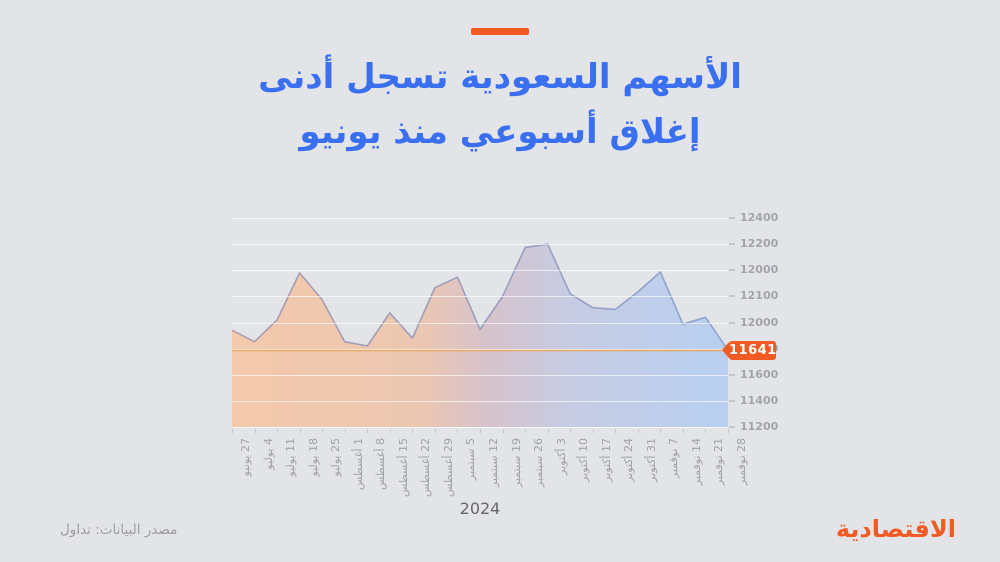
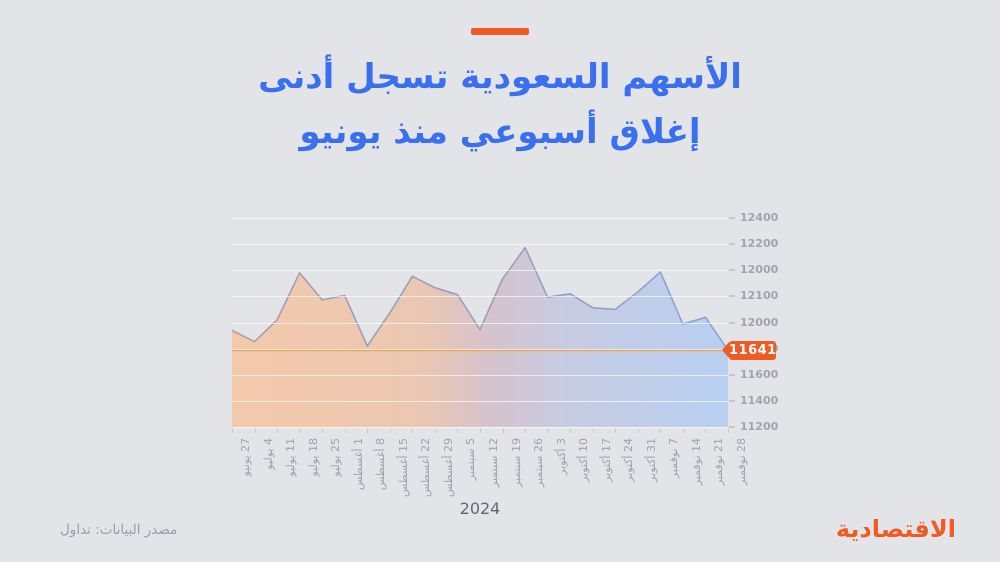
1 أغسطس: 11690 -> 11960
22 أغسطس: 11710 -> 12060
5 سبتمبر: 12060 -> 11960
19 سبتمبر: 11950 -> 12050
3 أكتوبر: 12250 -> 11940
